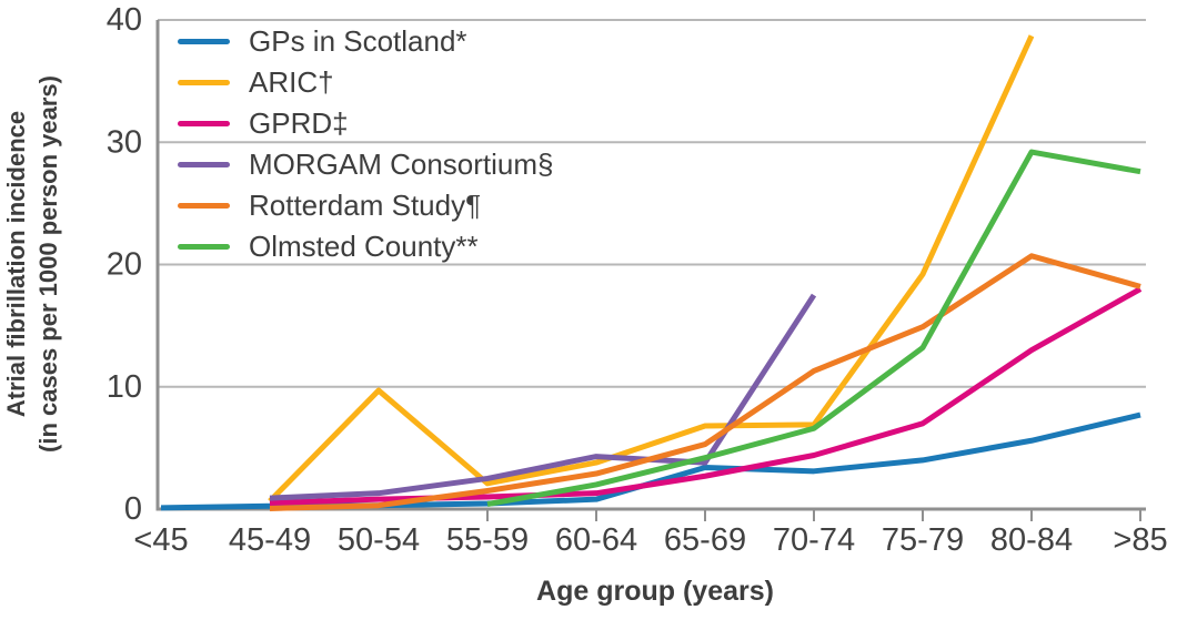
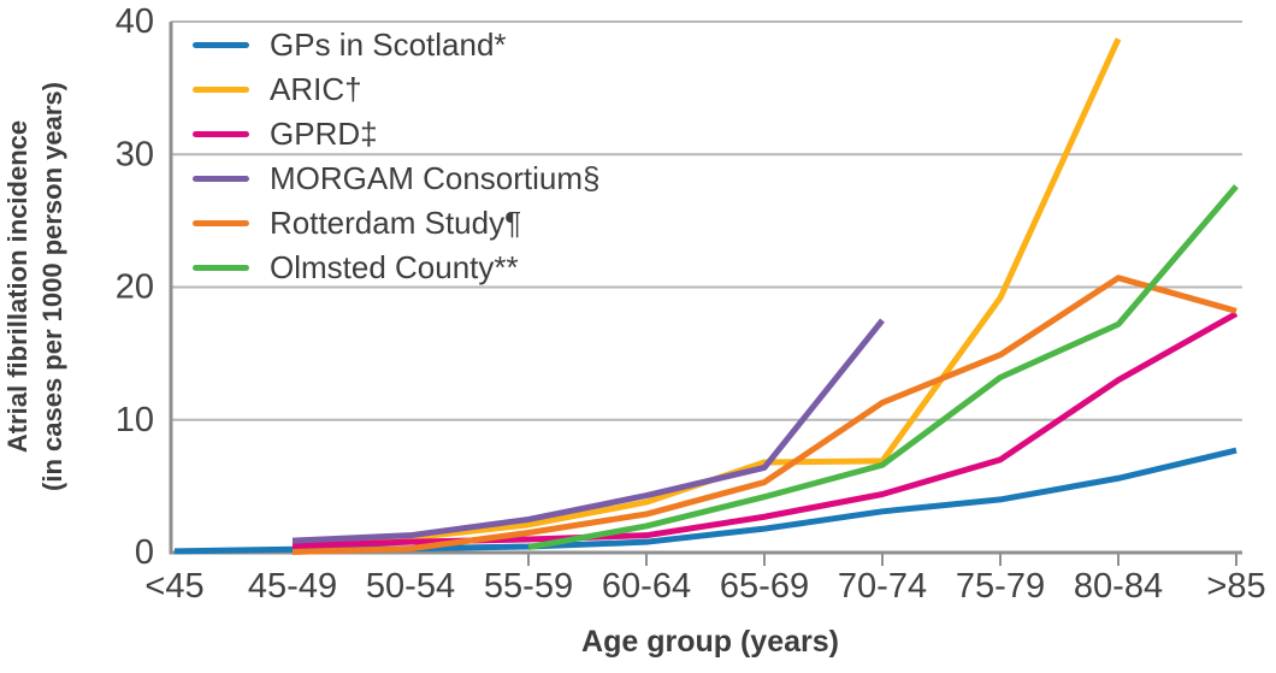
ARIC†/50-54: 9.7 -> 1.1
GPs in Scotland*/65-69: 3.4 -> 1.8
MORGAM Consortium§/65-69: 3.8 -> 6.4
Olmsted County**/80-84: 29.2 -> 17.2
